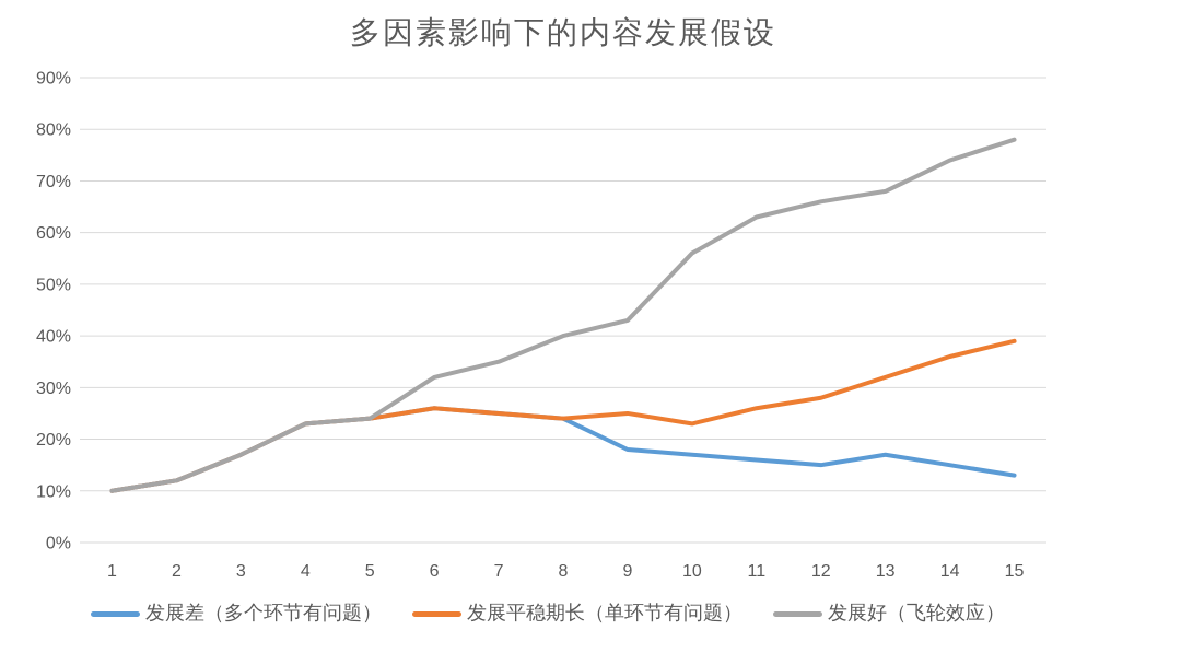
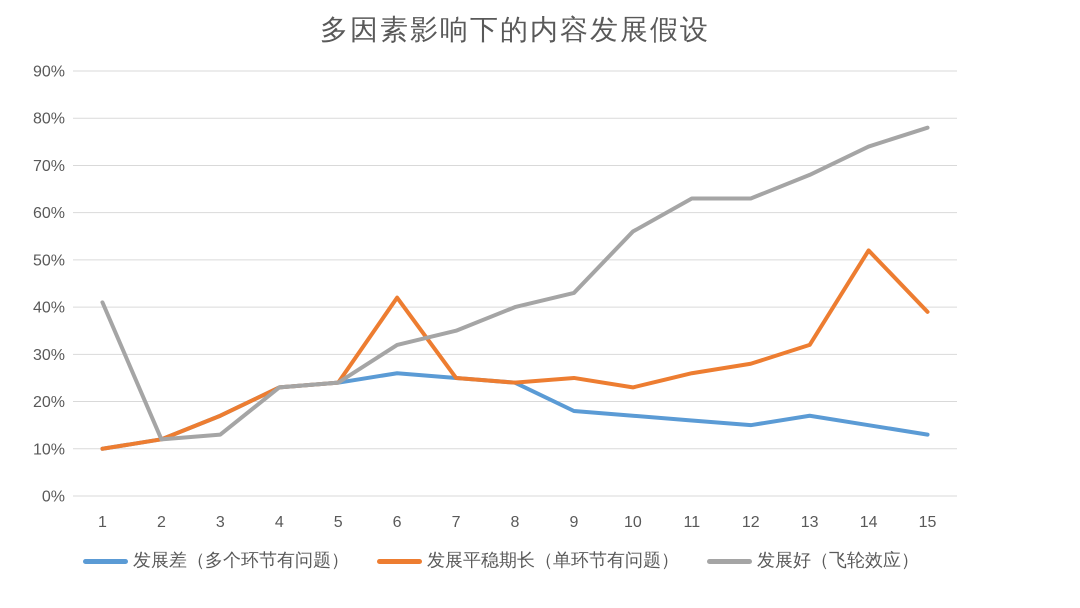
发展好（飞轮效应）/1: 10% -> 41%
发展好（飞轮效应）/3: 17% -> 13%
发展平稳期长（单环节有问题）/6: 26% -> 42%
发展好（飞轮效应）/12: 66% -> 63%
发展平稳期长（单环节有问题）/14: 36% -> 52%
